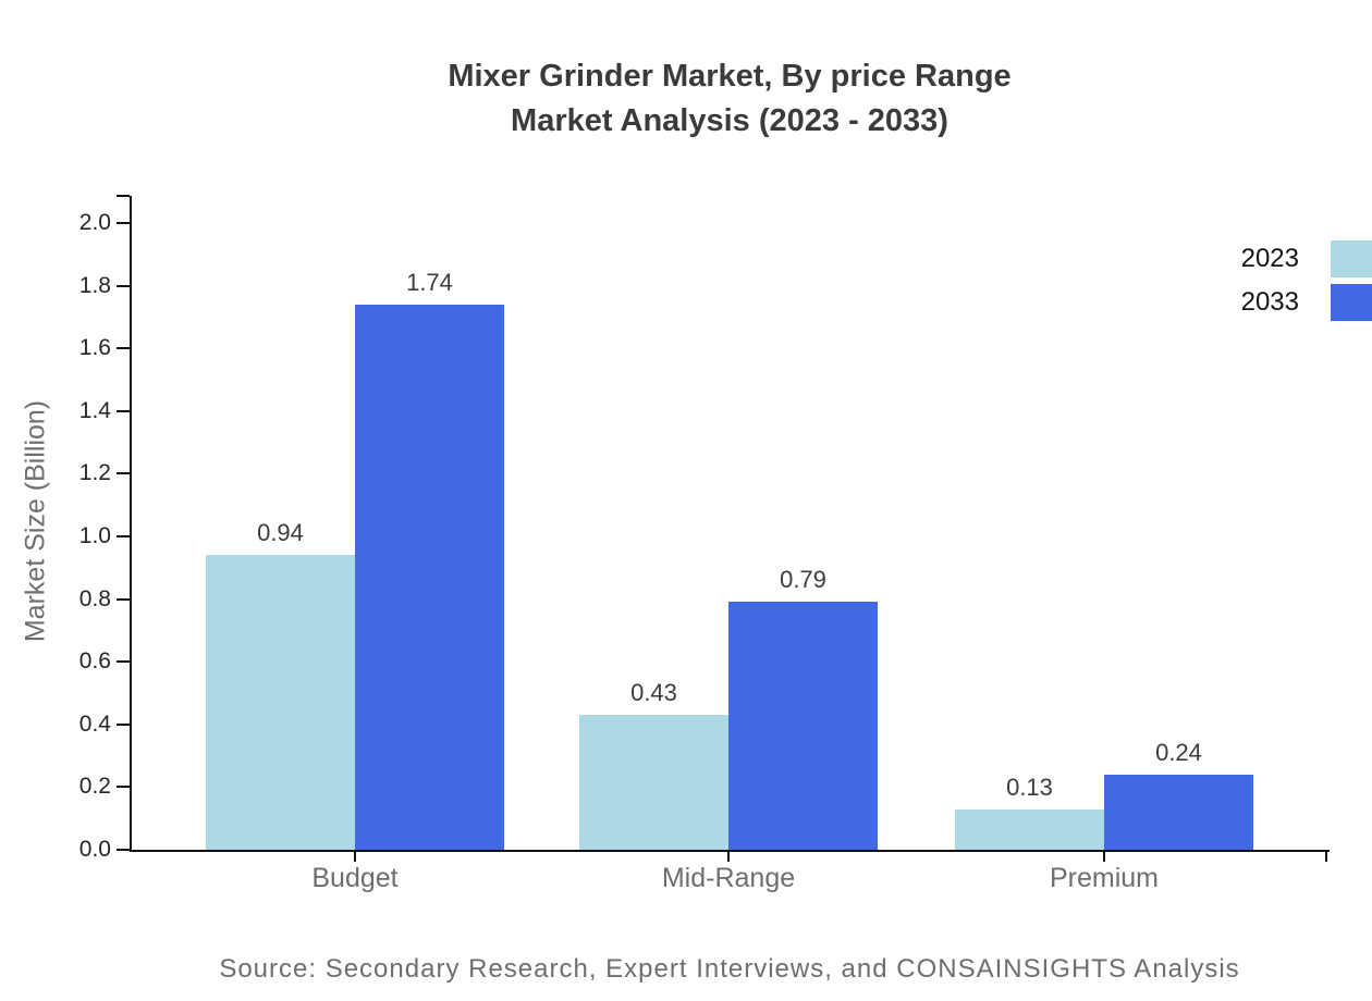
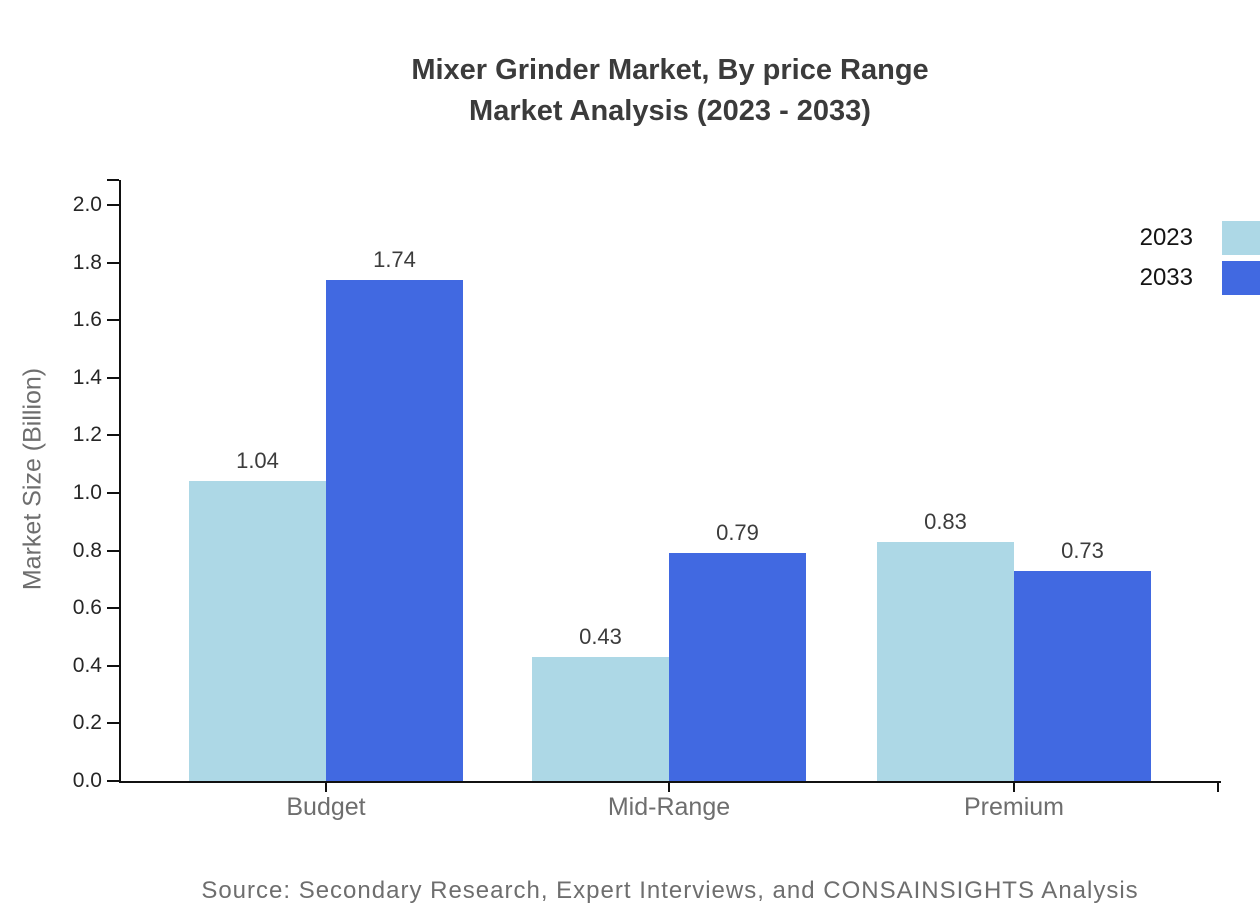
2023/Budget: 0.94 -> 1.04
2023/Premium: 0.13 -> 0.83
2033/Premium: 0.24 -> 0.73
